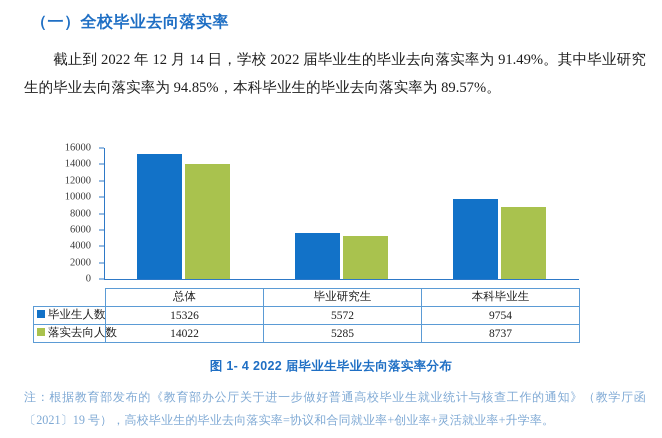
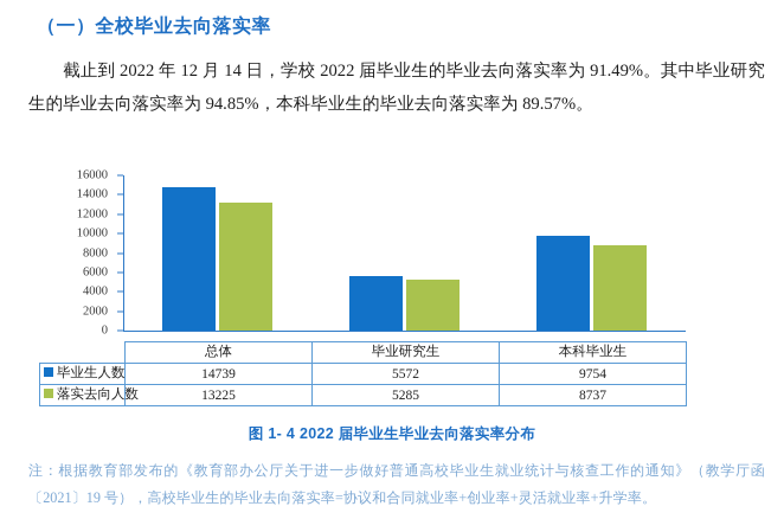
毕业生人数/总体: 15326 -> 14739
落实去向人数/总体: 14022 -> 13225
